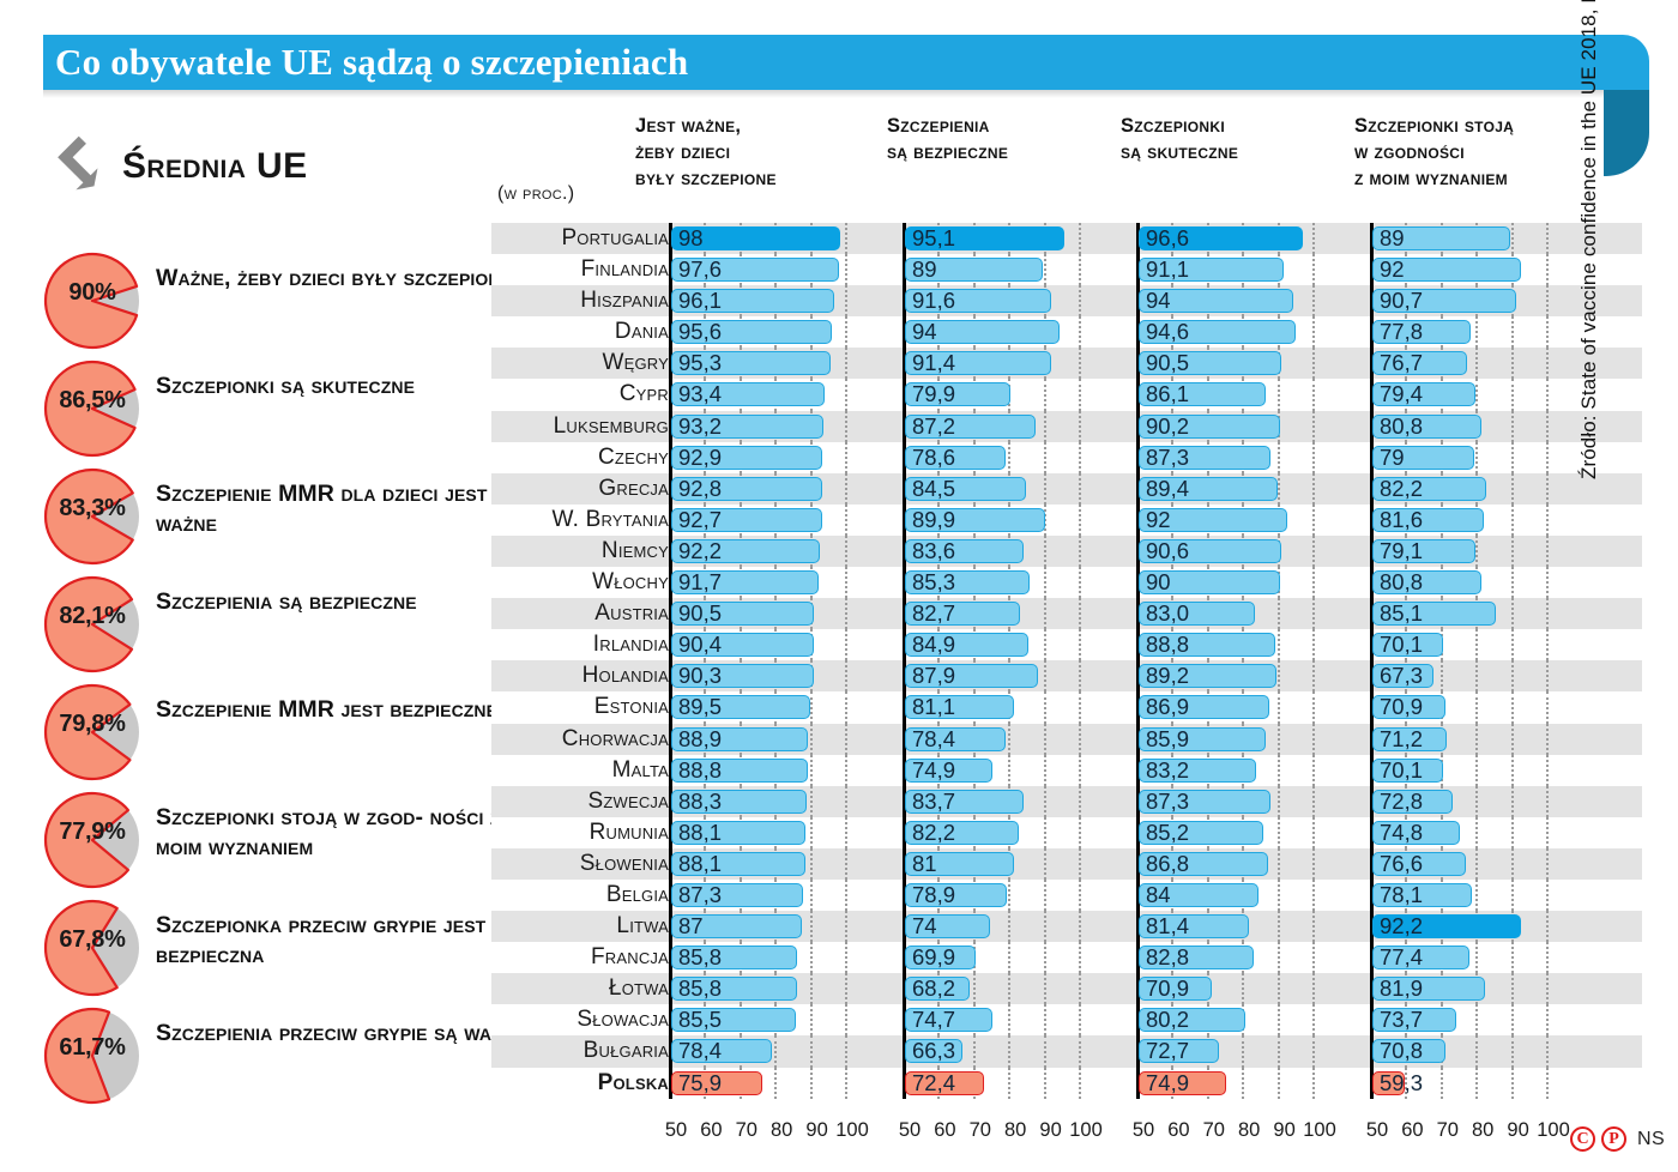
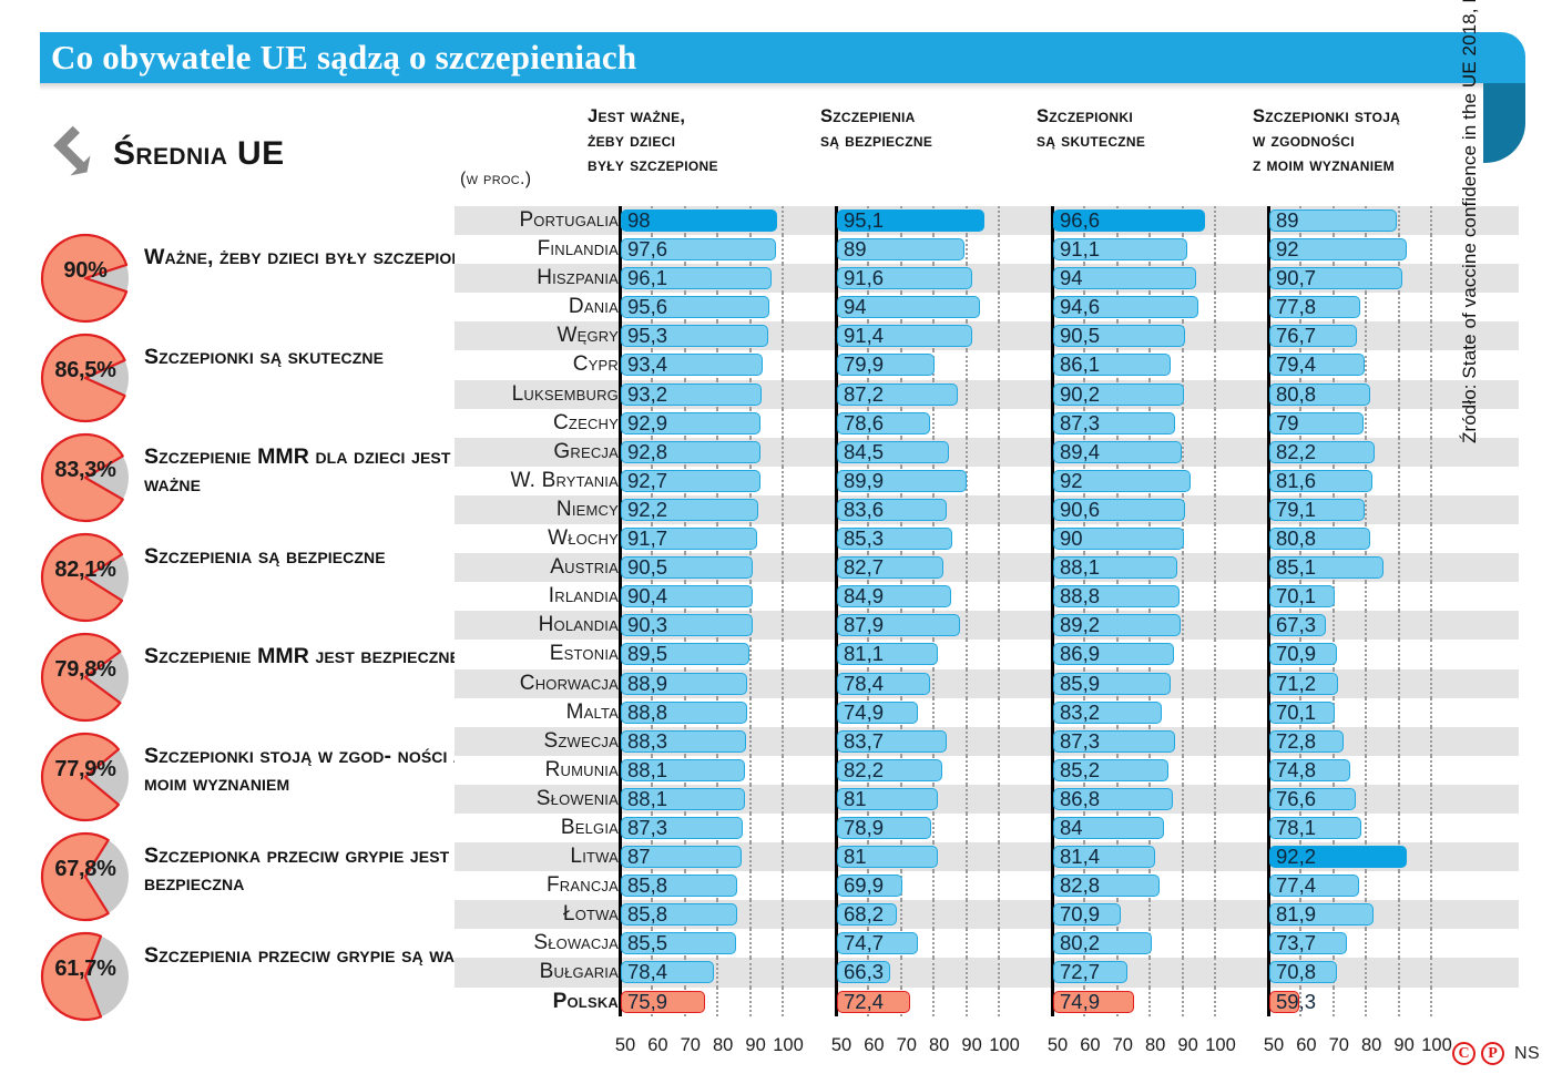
Szczepionki są skuteczne/Austria: 83,0 -> 88,1
Szczepienia są bezpieczne/Litwa: 74 -> 81
